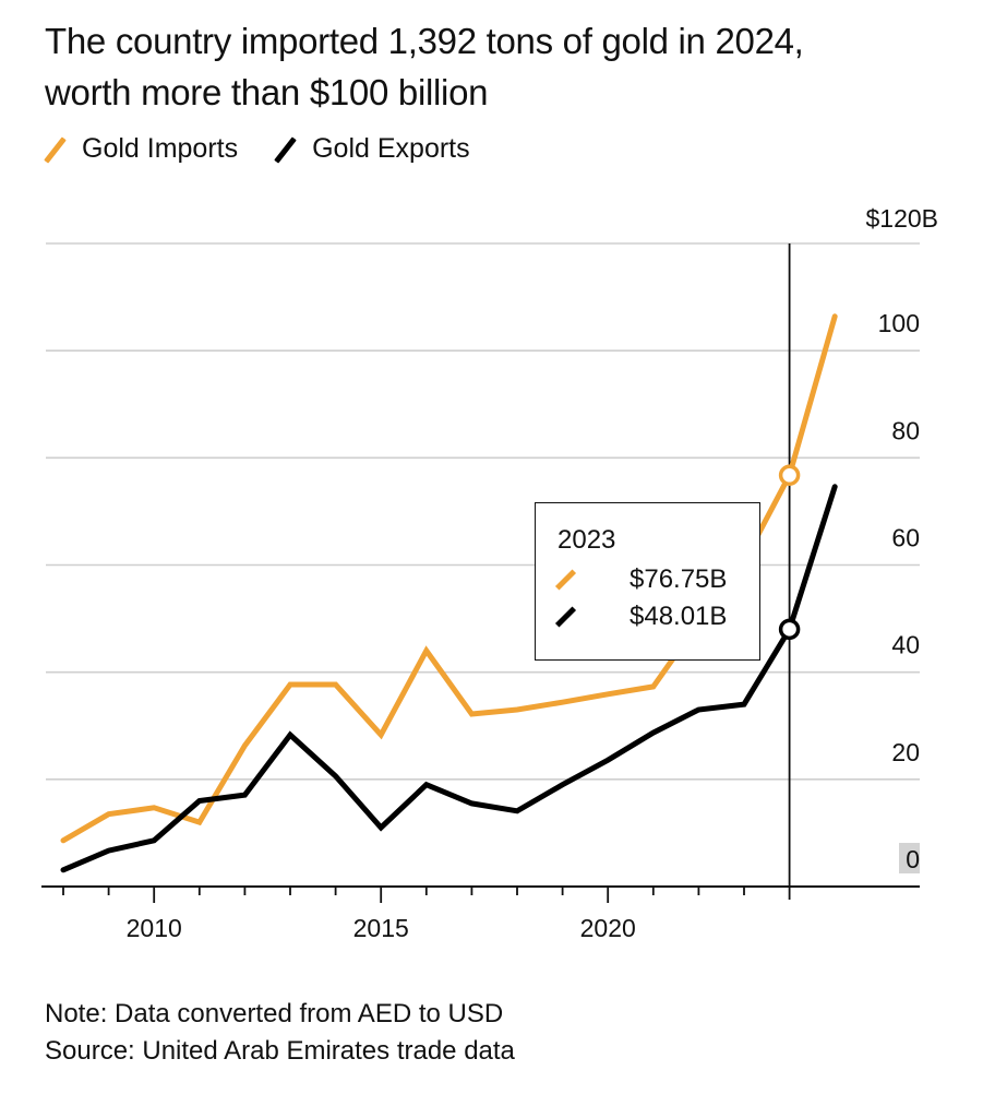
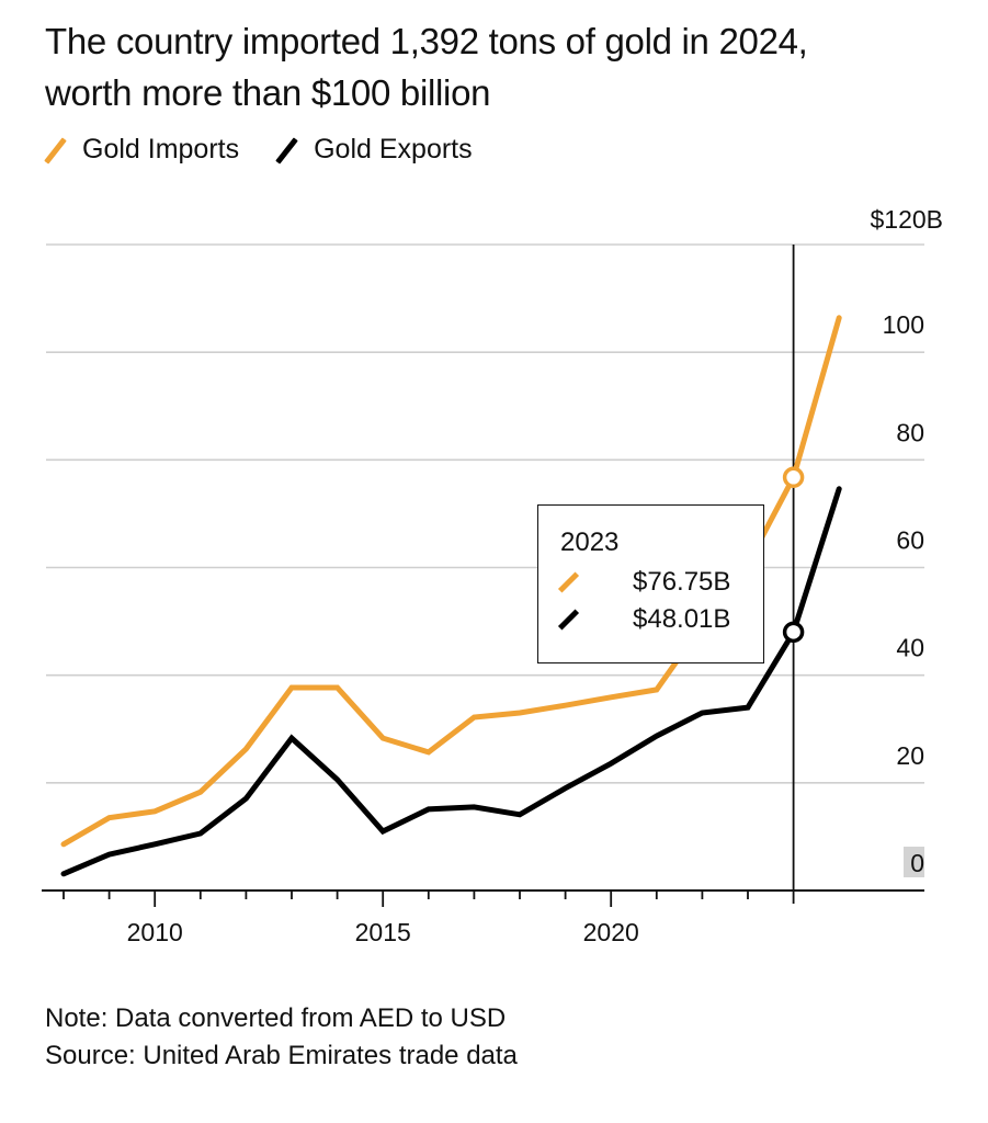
Gold Imports/2010: 12 -> 18
Gold Exports/2010: 16 -> 11
Gold Imports/2015: 44 -> 26
Gold Exports/2015: 19 -> 15
